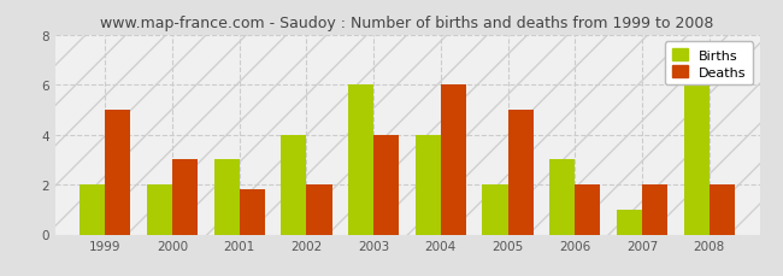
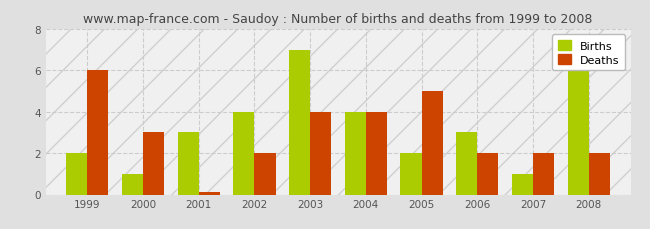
Deaths/1999: 5.0 -> 6.0
Births/2000: 2 -> 1
Deaths/2001: 1.8 -> 0.1
Births/2003: 6 -> 7
Deaths/2004: 6.0 -> 4.0
